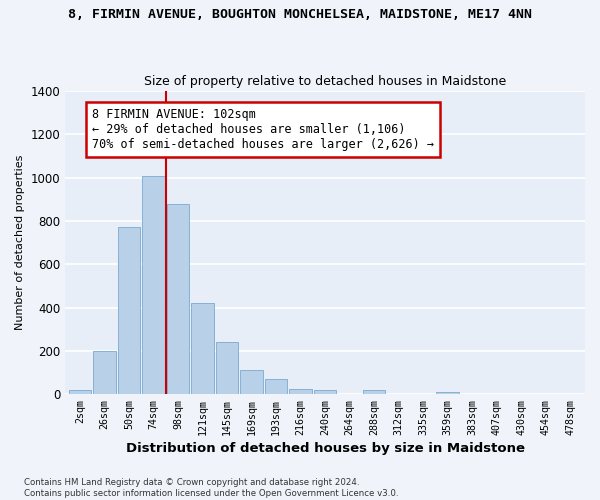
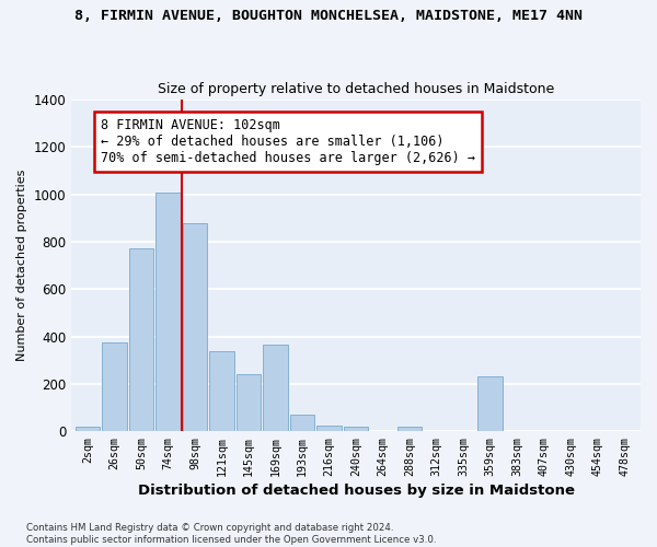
26sqm: 200 -> 375
121sqm: 420 -> 340
169sqm: 110 -> 365
359sqm: 10 -> 230
